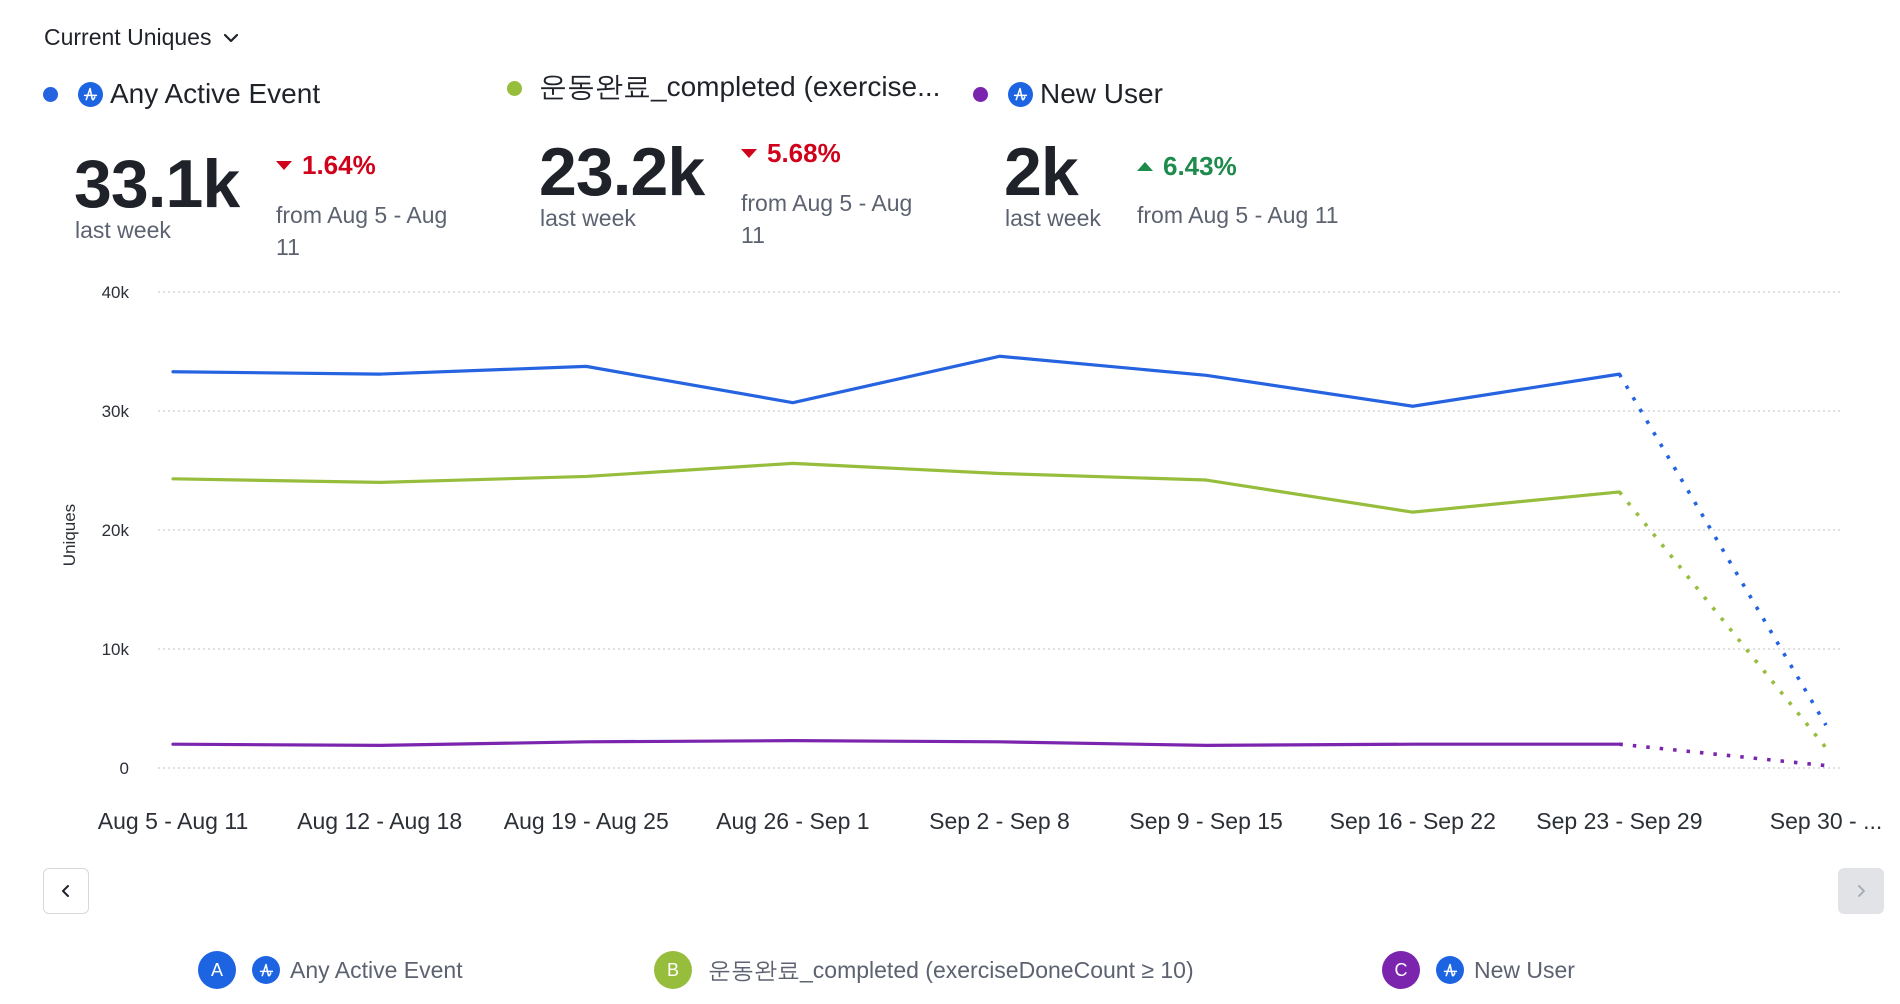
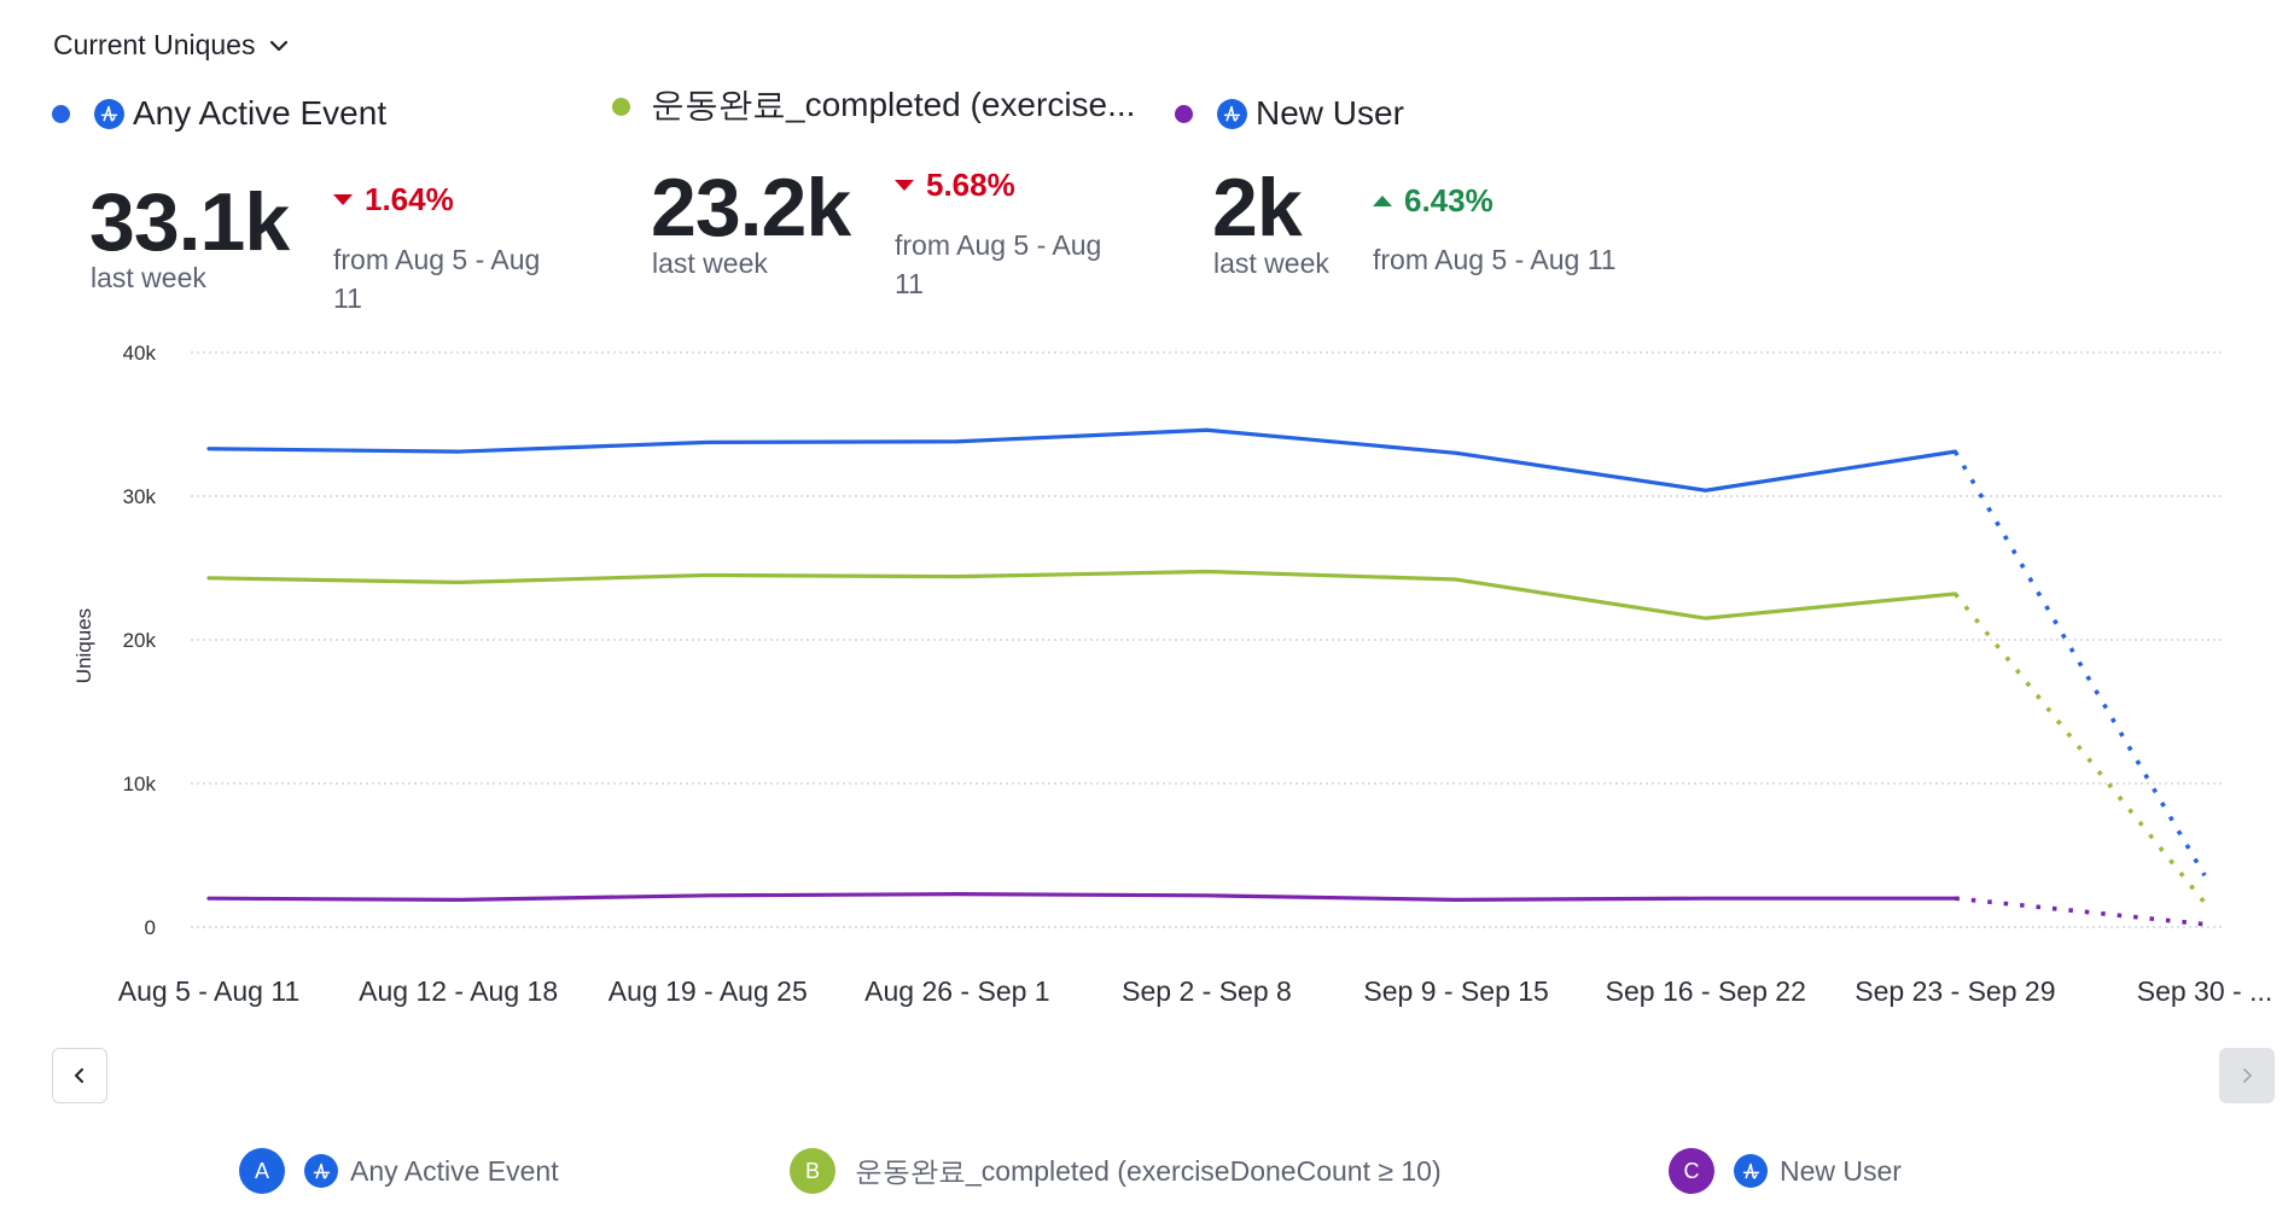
Any Active Event/Aug 26 - Sep 1: 30.7k -> 33.8k
운동완료_completed (exerciseDoneCount ≥ 10)/Aug 26 - Sep 1: 25.6k -> 24.4k
